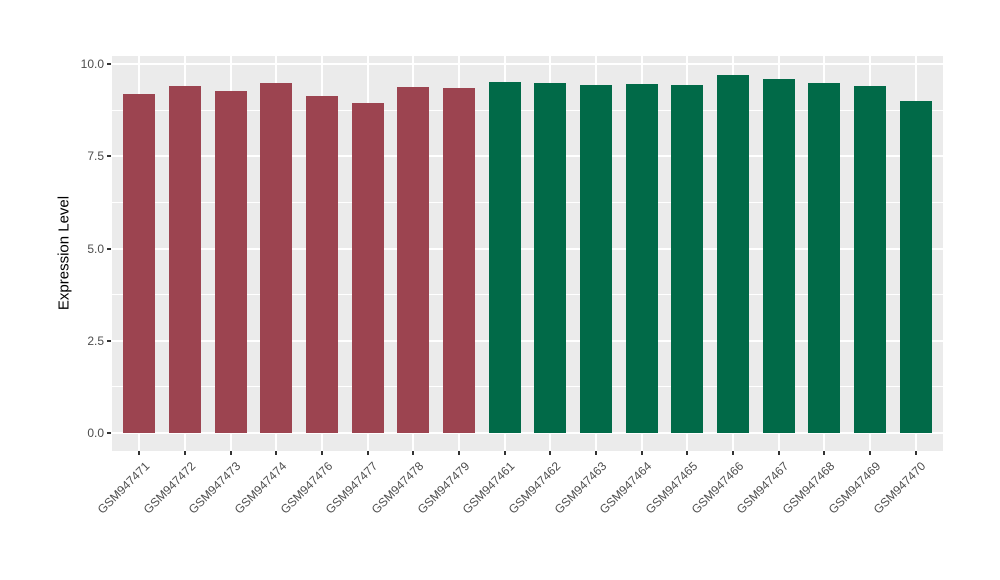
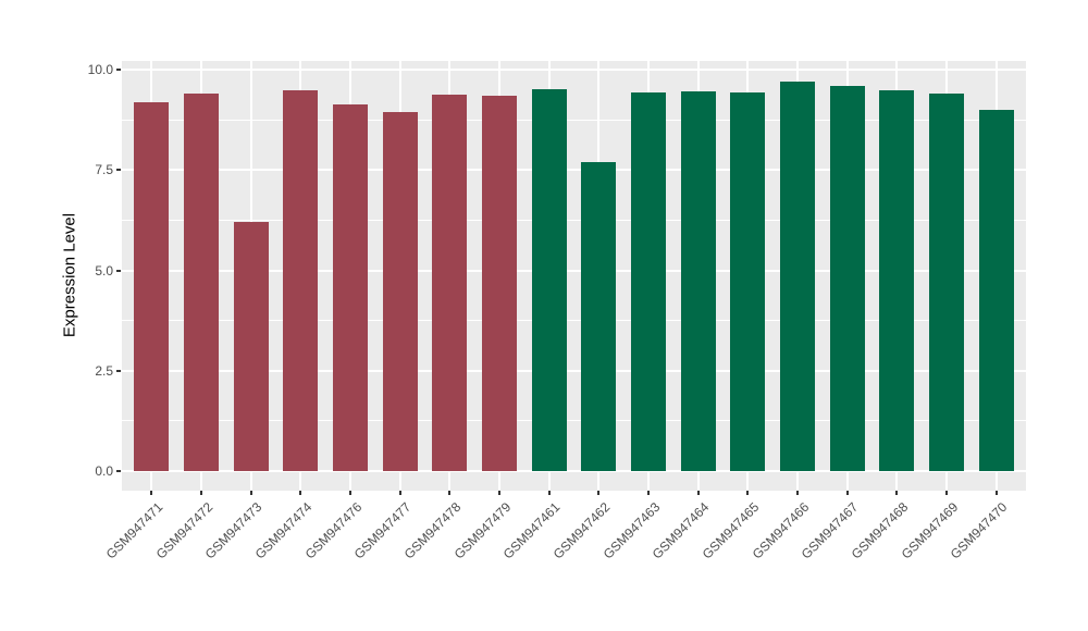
GSM947473: 9.3 -> 6.2
GSM947462: 9.5 -> 7.7
